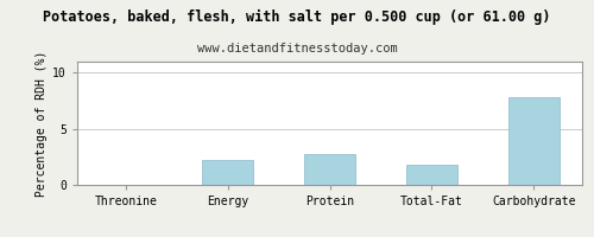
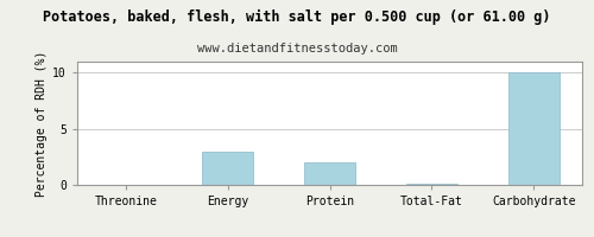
Energy: 2.2 -> 3.0
Protein: 2.8 -> 2.0
Total-Fat: 1.8 -> 0.1
Carbohydrate: 7.8 -> 10.0
